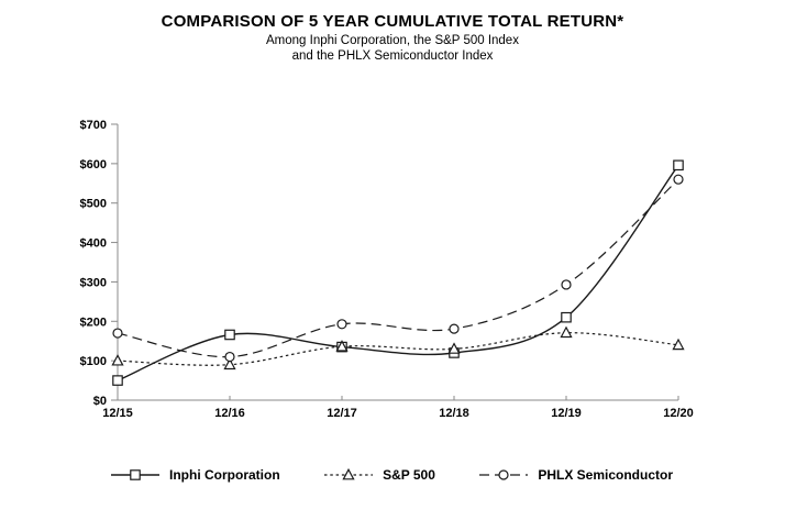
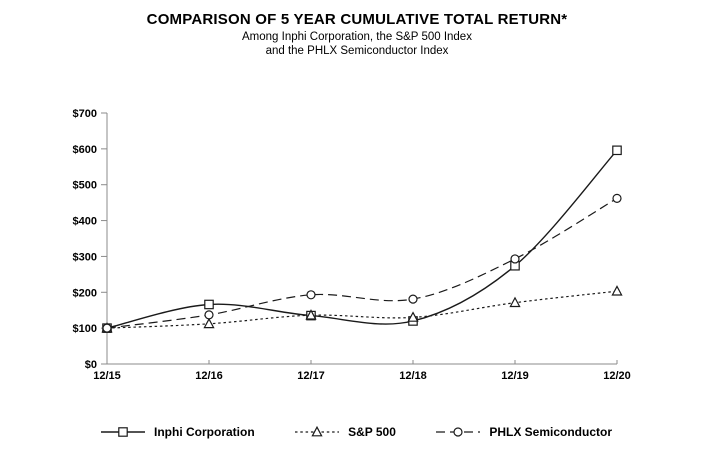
Inphi Corporation/12/15: $50 -> $100
PHLX Semiconductor/12/15: $170 -> $100
S&P 500/12/16: $90 -> $110
PHLX Semiconductor/12/16: $110 -> $140
Inphi Corporation/12/19: $210 -> $270
S&P 500/12/20: $140 -> $200
PHLX Semiconductor/12/20: $560 -> $460
